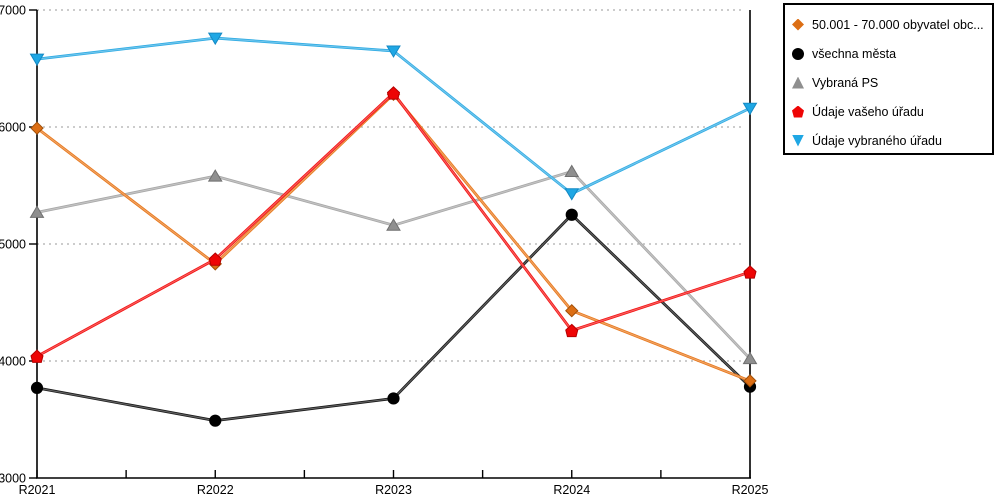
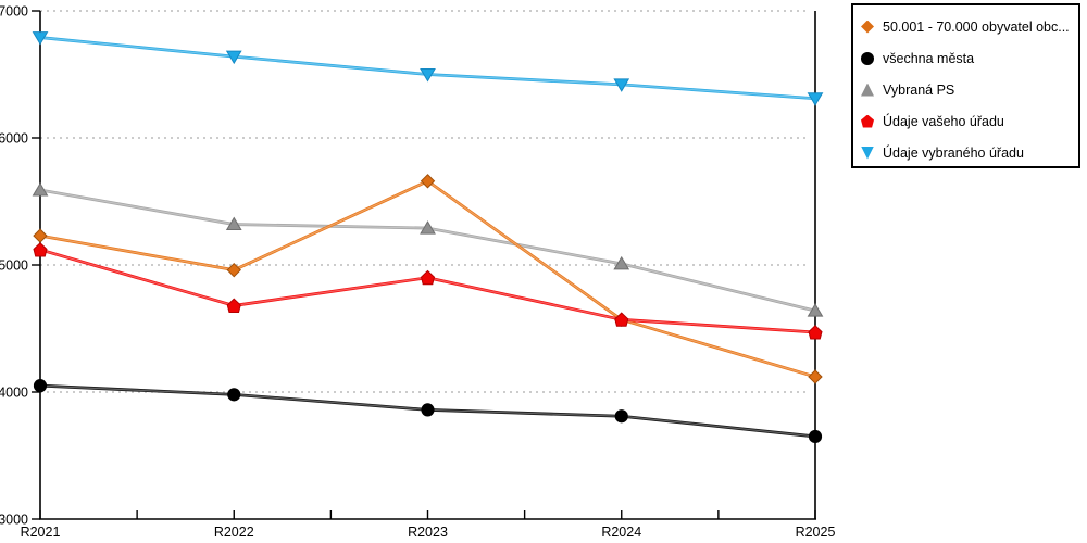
50.001 - 70.000 obyvatel obc.../R2021: 5990 -> 5230
všechna města/R2021: 3770 -> 4050
Vybraná PS/R2021: 5270 -> 5590
Údaje vašeho úřadu/R2021: 4040 -> 5120
Údaje vybraného úřadu/R2021: 6580 -> 6790
50.001 - 70.000 obyvatel obc.../R2022: 4830 -> 4960
všechna města/R2022: 3490 -> 3980
Vybraná PS/R2022: 5580 -> 5320
Údaje vašeho úřadu/R2022: 4870 -> 4680
Údaje vybraného úřadu/R2022: 6760 -> 6640
50.001 - 70.000 obyvatel obc.../R2023: 6280 -> 5660
všechna města/R2023: 3680 -> 3860
Vybraná PS/R2023: 5160 -> 5290
Údaje vašeho úřadu/R2023: 6290 -> 4900
Údaje vybraného úřadu/R2023: 6650 -> 6500
50.001 - 70.000 obyvatel obc.../R2024: 4430 -> 4570
všechna města/R2024: 5250 -> 3810
Vybraná PS/R2024: 5620 -> 5010
Údaje vašeho úřadu/R2024: 4260 -> 4570
Údaje vybraného úřadu/R2024: 5430 -> 6420
50.001 - 70.000 obyvatel obc.../R2025: 3830 -> 4120
všechna města/R2025: 3780 -> 3650
Vybraná PS/R2025: 4020 -> 4640
Údaje vašeho úřadu/R2025: 4760 -> 4470
Údaje vybraného úřadu/R2025: 6160 -> 6310
